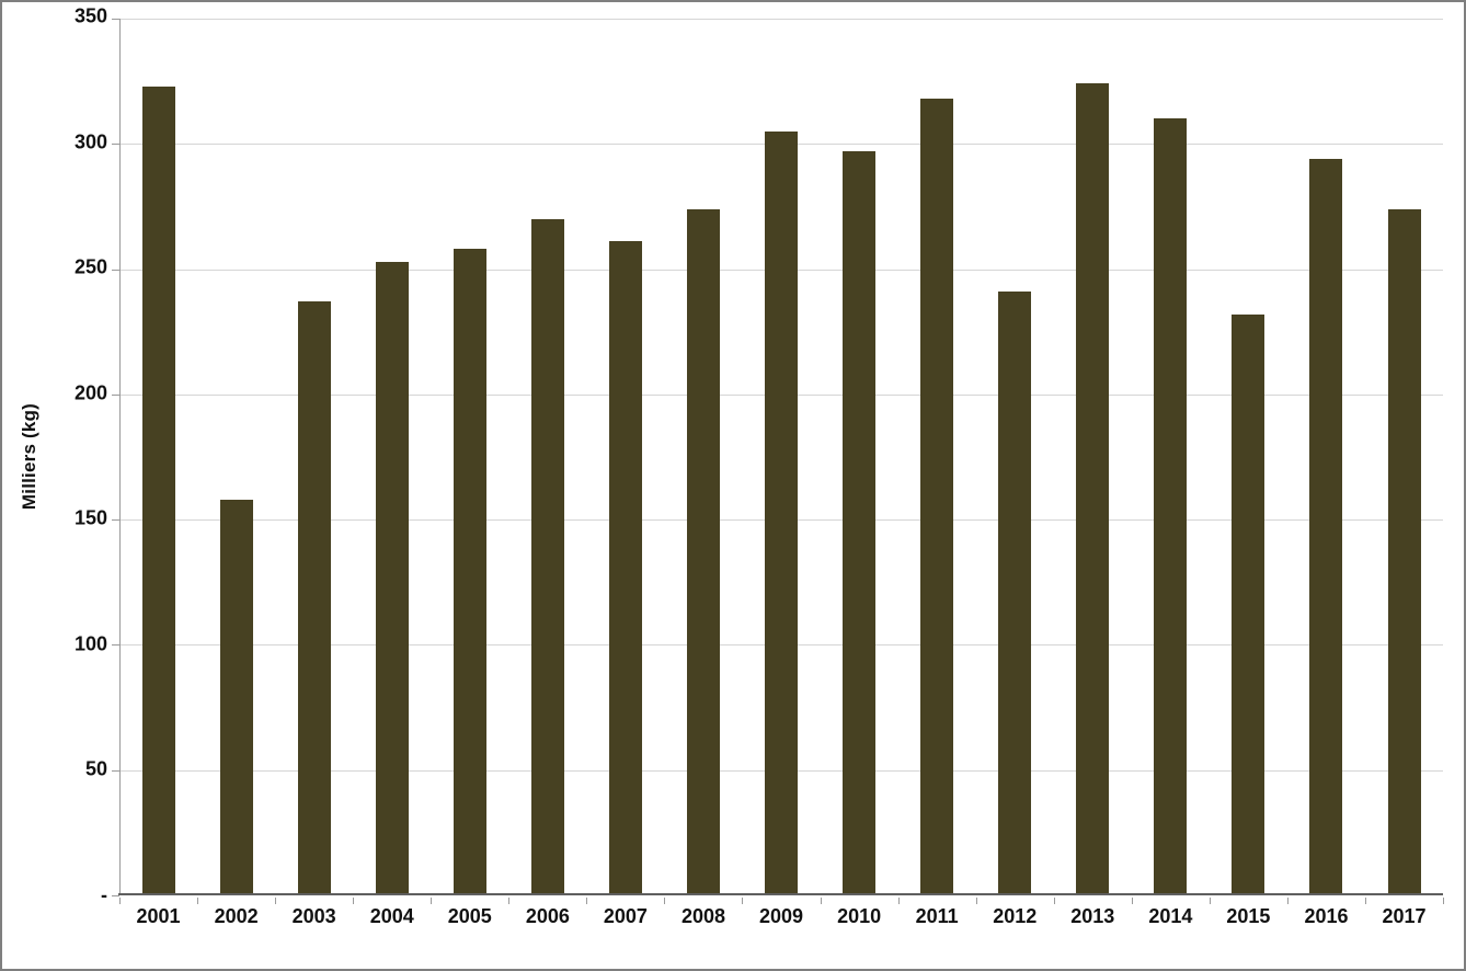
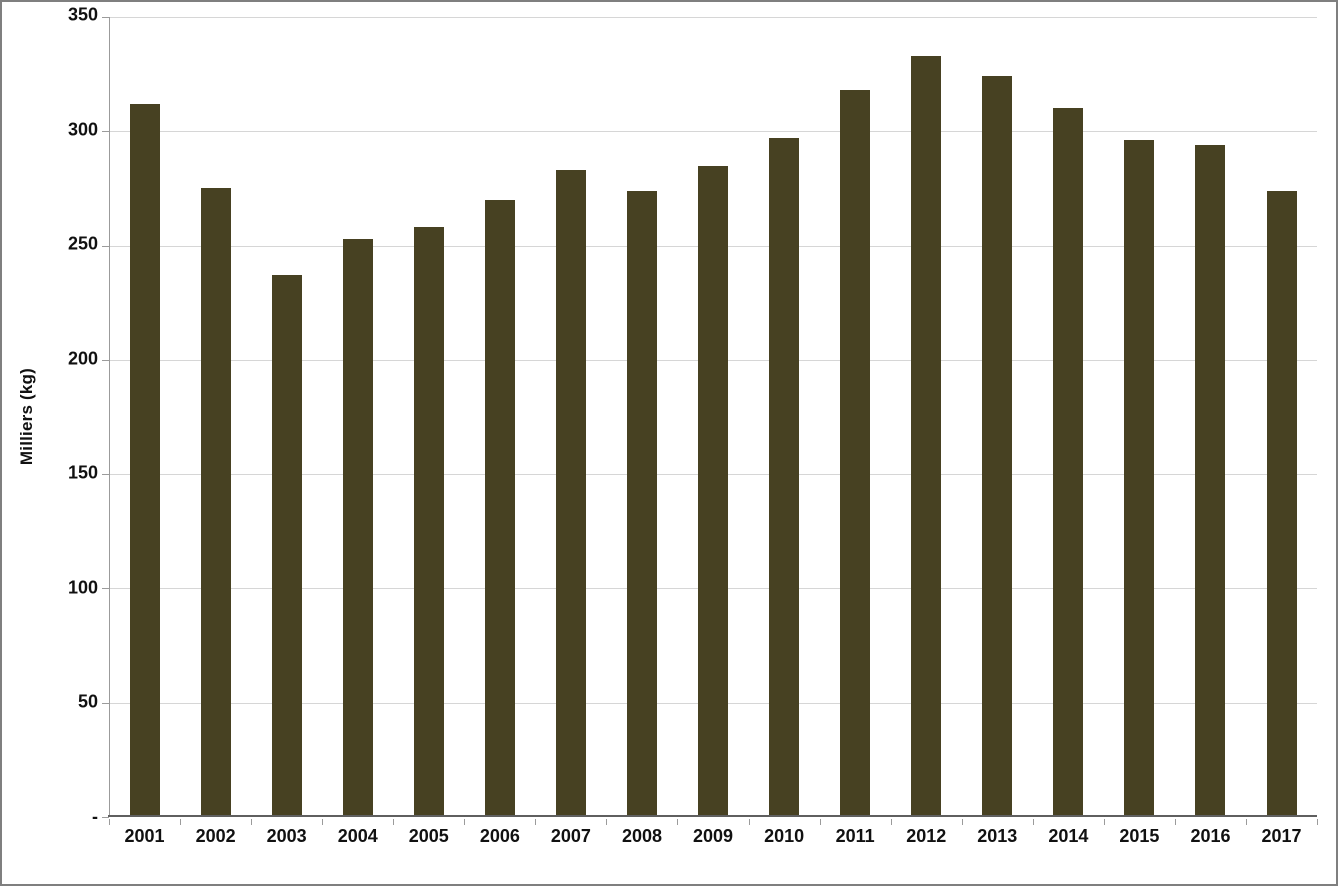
2001: 323 -> 312
2002: 158 -> 275
2007: 261 -> 283
2009: 305 -> 285
2012: 241 -> 333
2015: 232 -> 296
